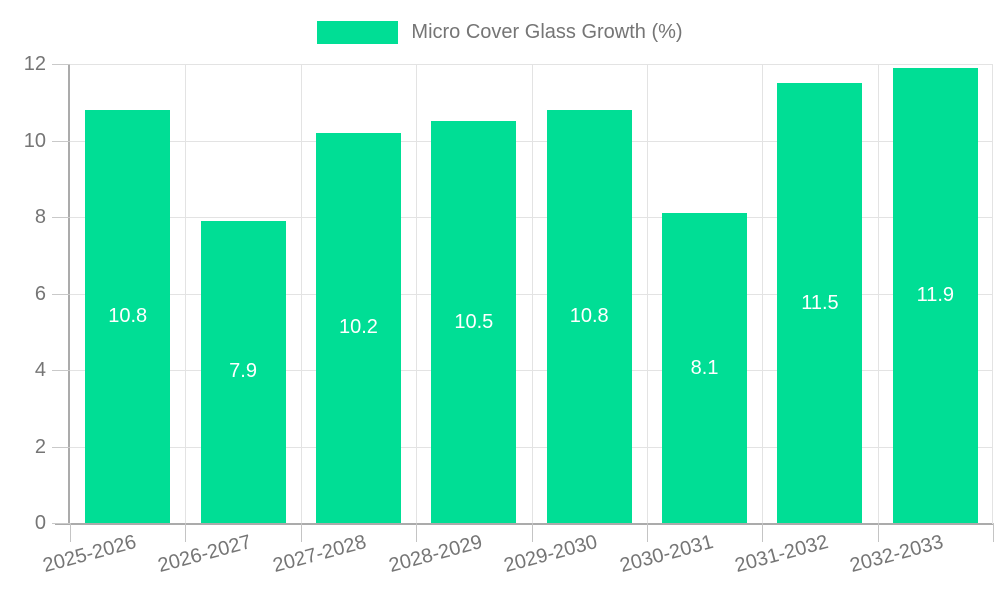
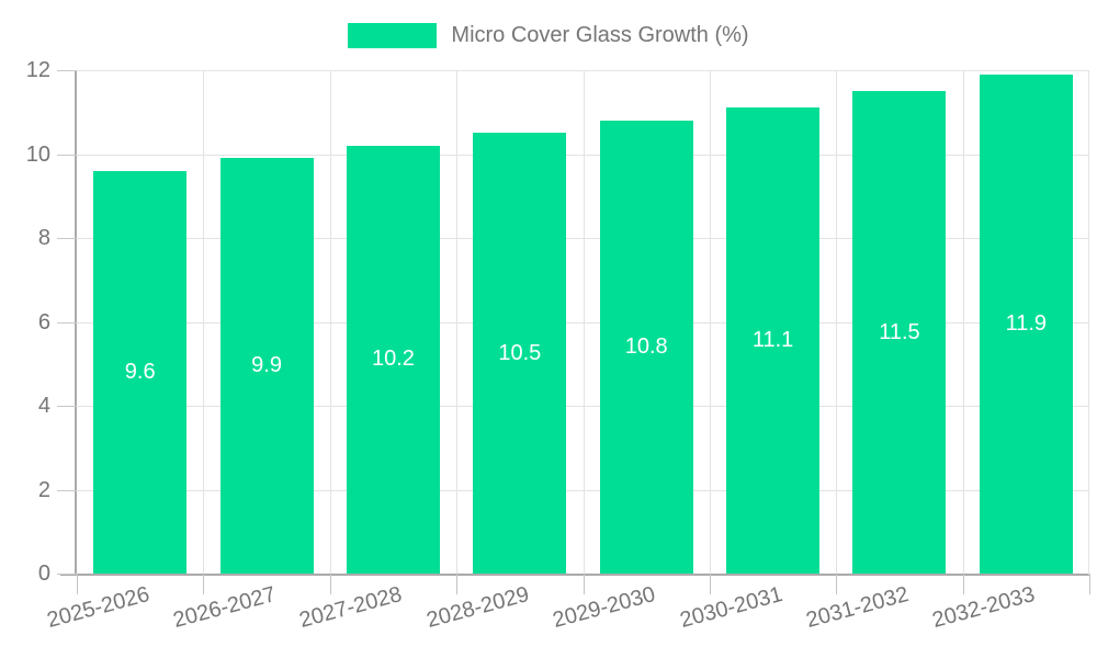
2025-2026: 10.8 -> 9.6
2026-2027: 7.9 -> 9.9
2030-2031: 8.1 -> 11.1
